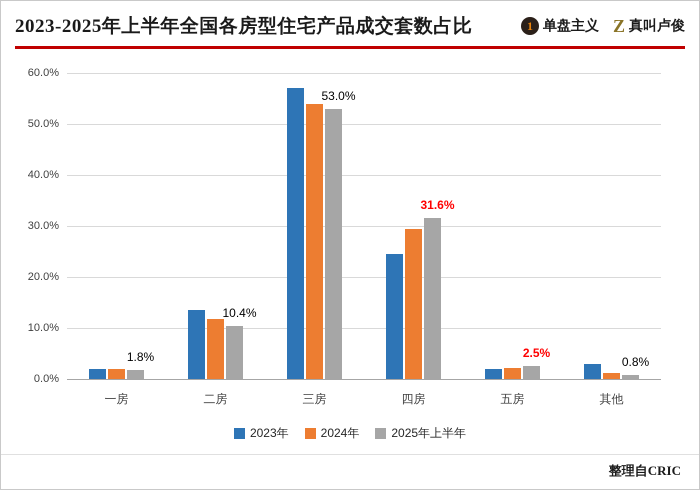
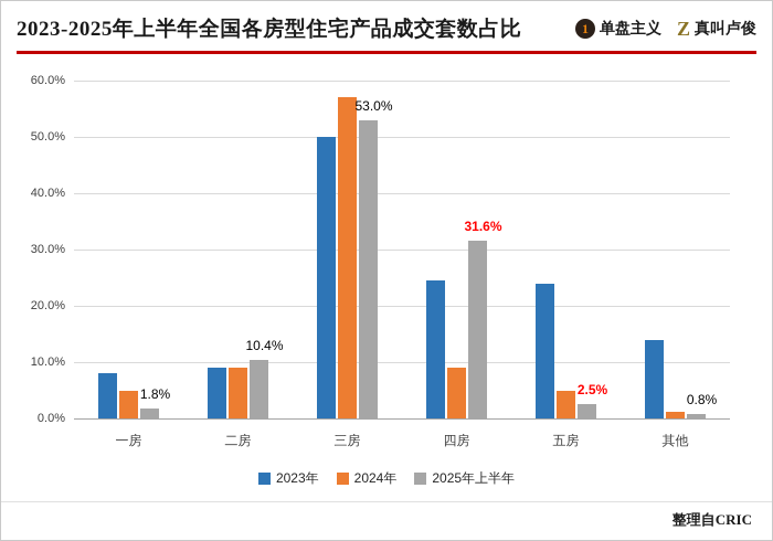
2023年/一房: 2% -> 8%
2024年/一房: 2% -> 5%
2023年/二房: 14% -> 9%
2024年/二房: 12% -> 9%
2023年/三房: 57% -> 50%
2024年/三房: 54% -> 57%
2024年/四房: 30% -> 9%
2023年/五房: 2% -> 24%
2024年/五房: 2% -> 5%
2023年/其他: 3% -> 14%
